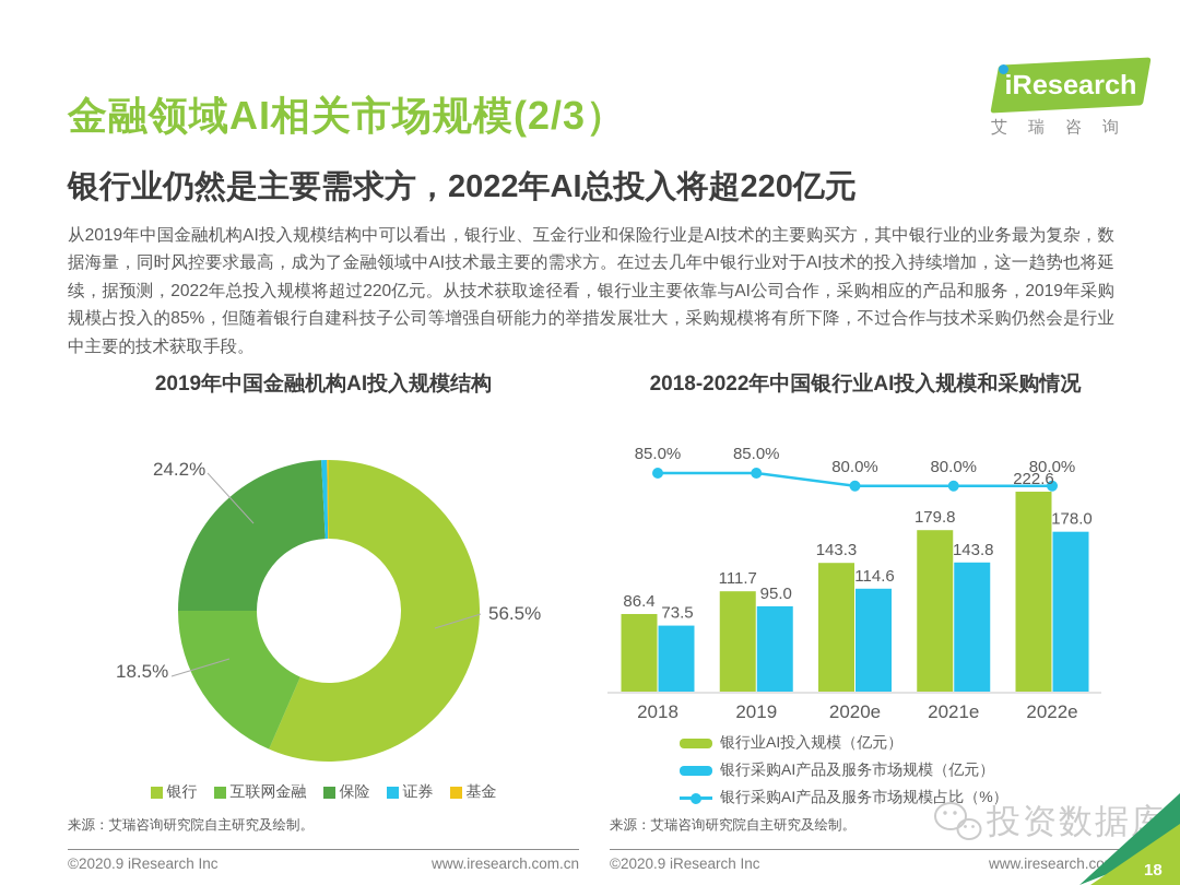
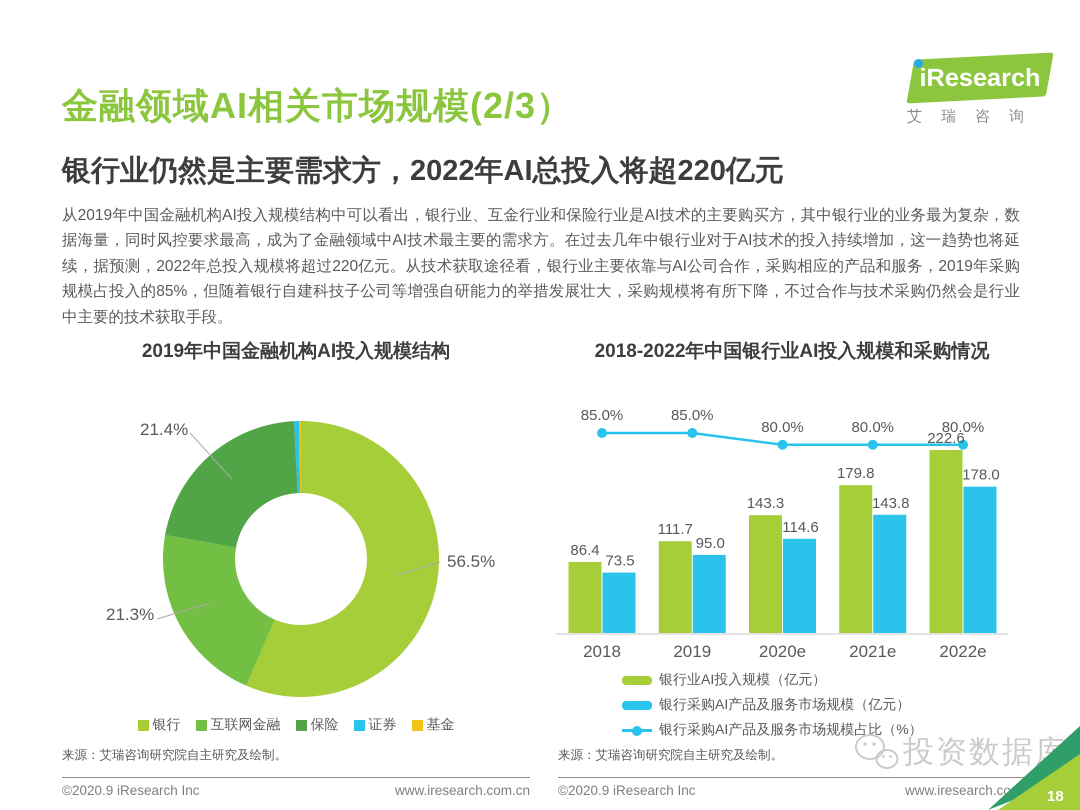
2019年中国金融机构AI投入规模结构/互联网金融: 18.5% -> 21.3%
2019年中国金融机构AI投入规模结构/保险: 24.2% -> 21.4%
